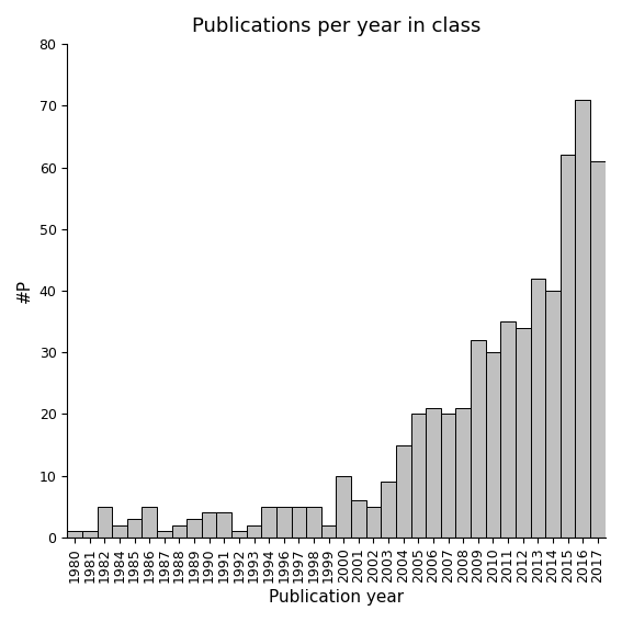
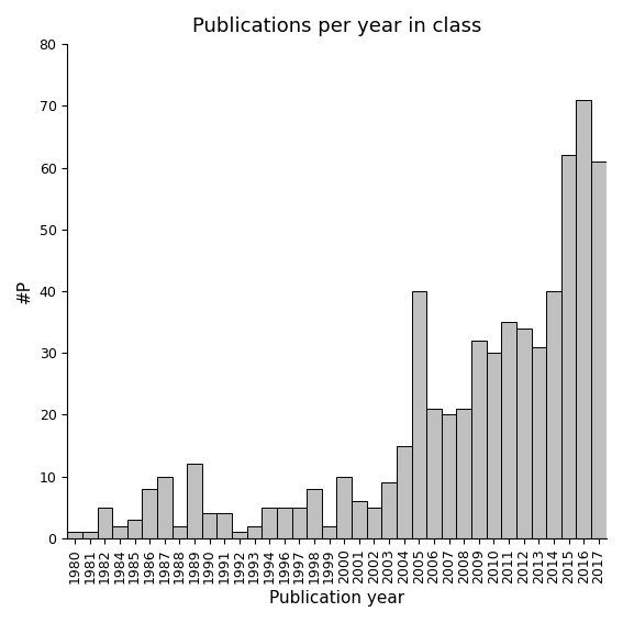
1986: 5 -> 8
1987: 1 -> 10
1989: 3 -> 12
1998: 5 -> 8
2005: 20 -> 40
2013: 42 -> 31
